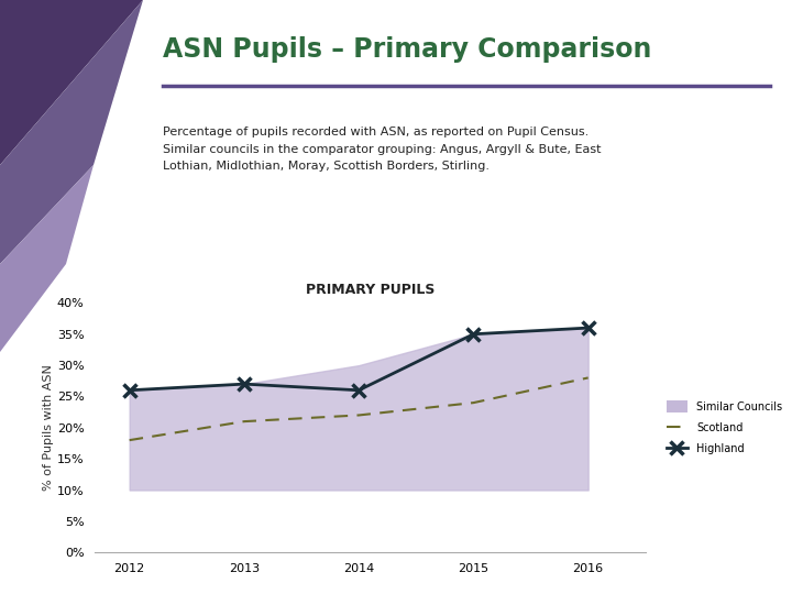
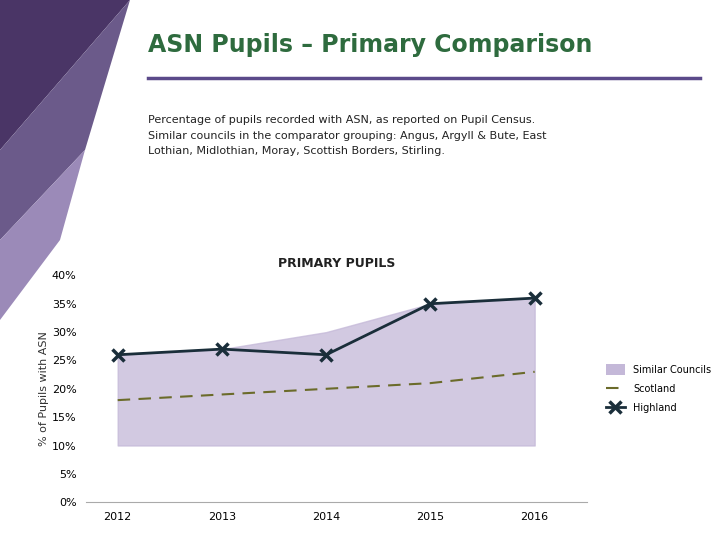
Scotland/2013: 21% -> 19%
Scotland/2014: 22% -> 20%
Scotland/2015: 24% -> 21%
Scotland/2016: 28% -> 23%
